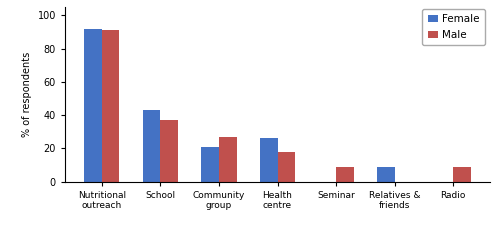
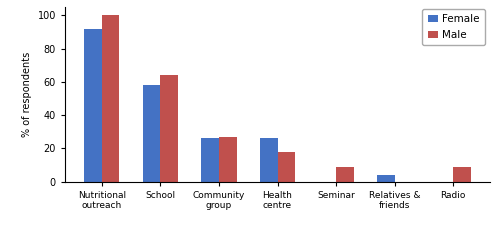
Male/Nutritional outreach: 91 -> 100
Female/School: 43 -> 58
Male/School: 37 -> 64
Female/Community group: 21 -> 26
Female/Relatives & friends: 9 -> 4
